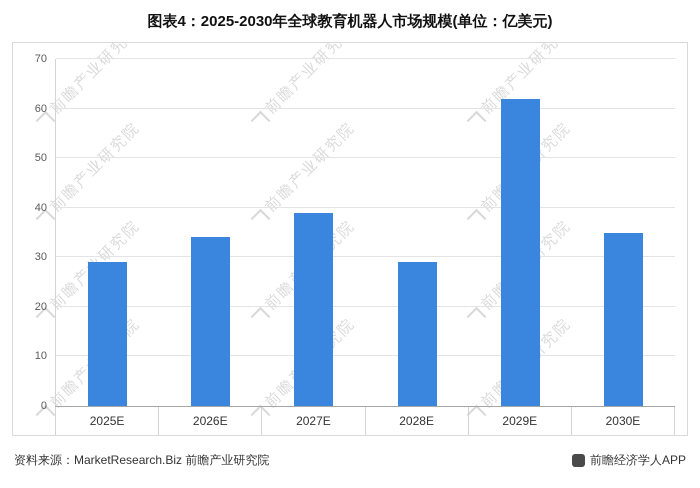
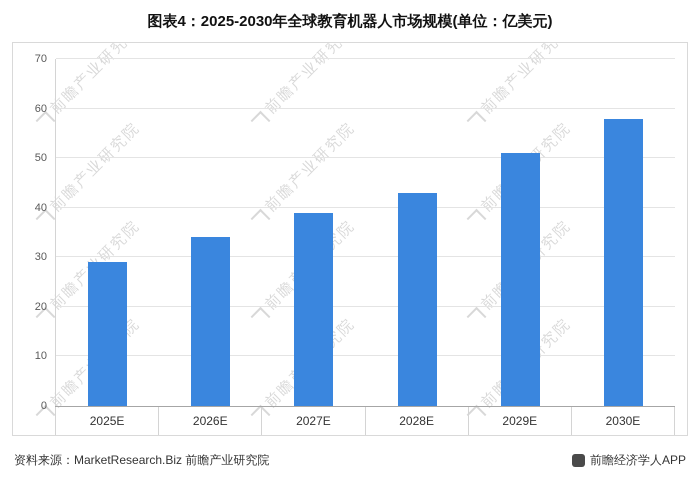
2028E: 29 -> 43
2029E: 62 -> 51
2030E: 35 -> 58
